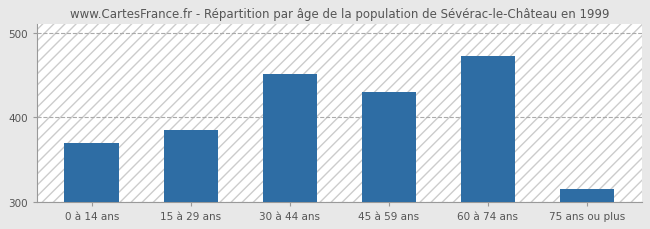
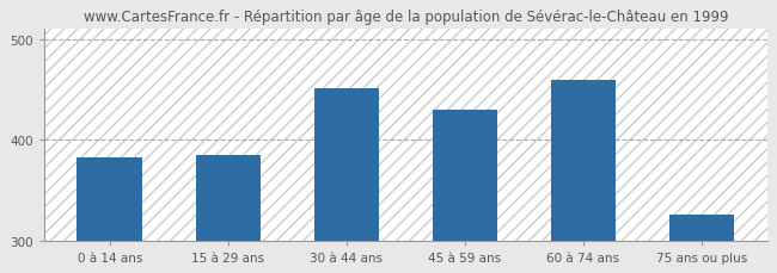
0 à 14 ans: 370 -> 382
60 à 74 ans: 473 -> 460
75 ans ou plus: 315 -> 326
